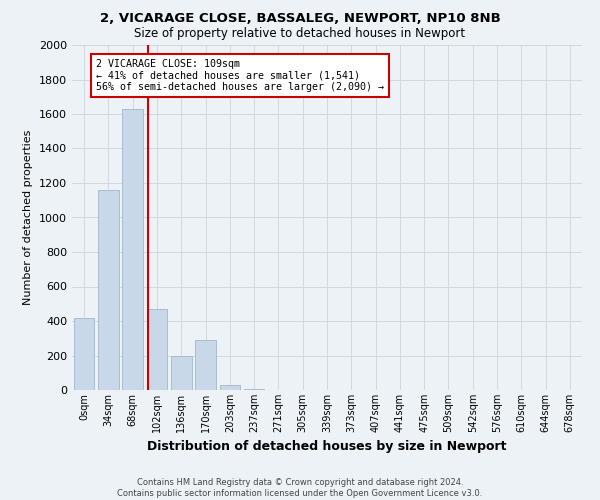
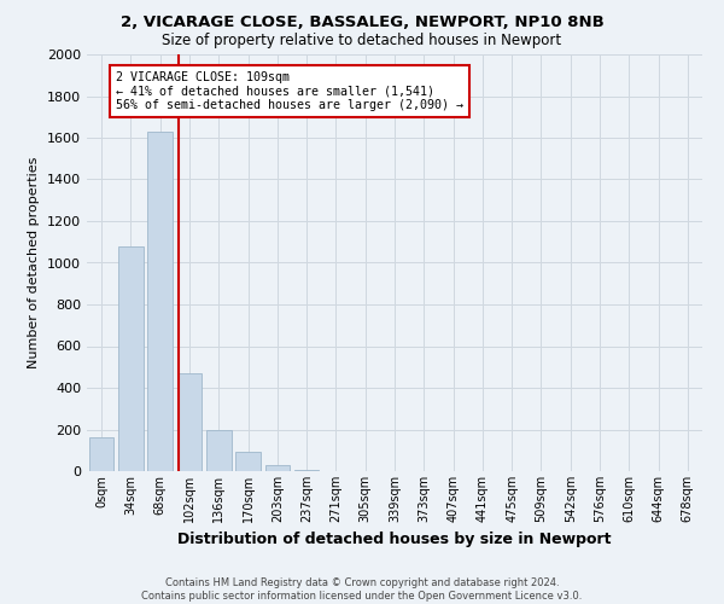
0sqm: 420 -> 160
34sqm: 1160 -> 1080
170sqm: 290 -> 90
